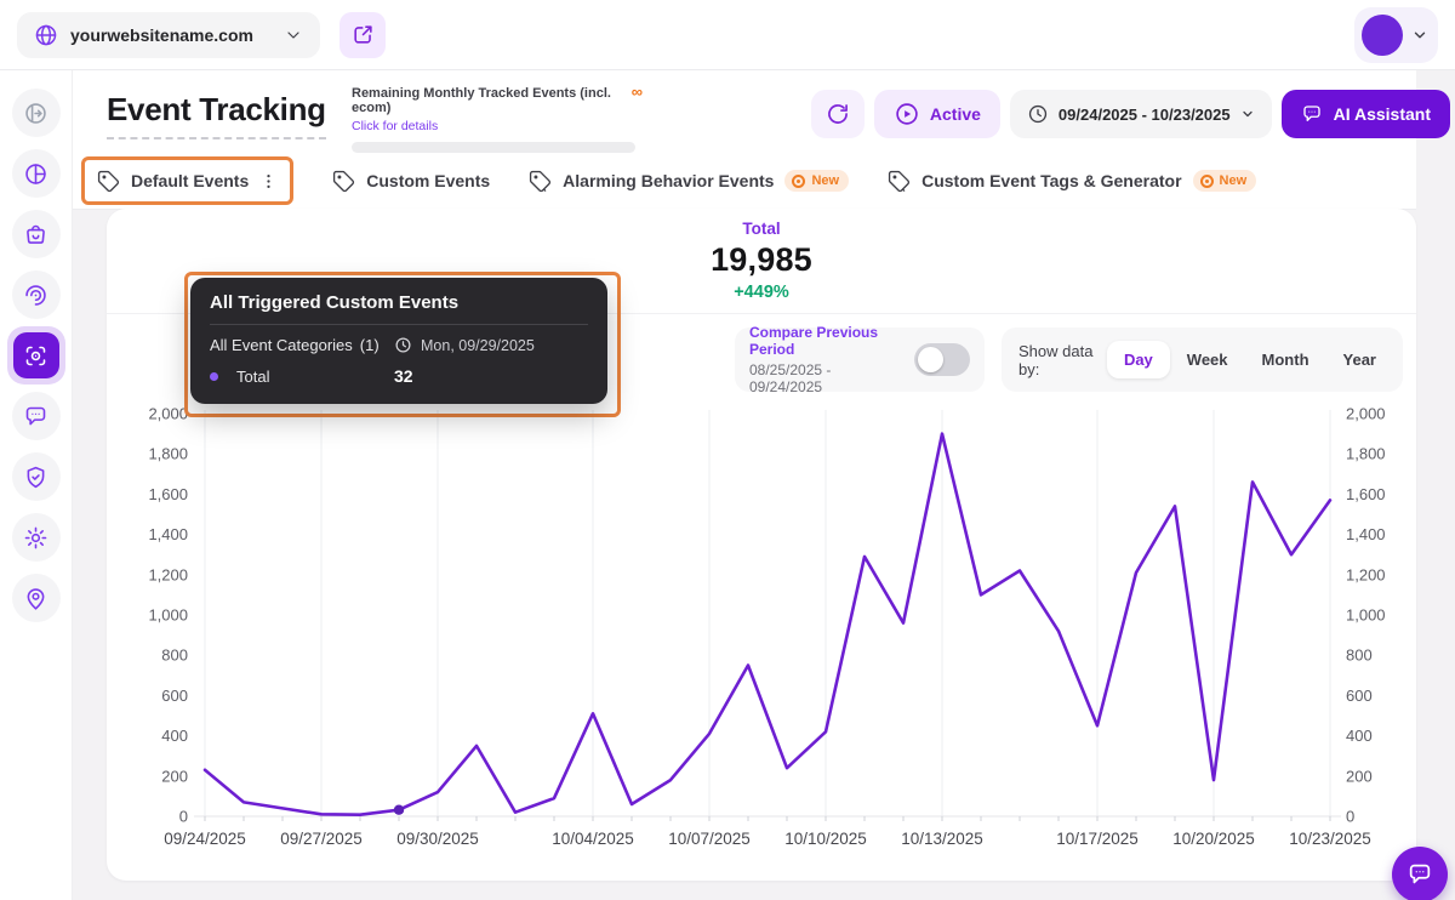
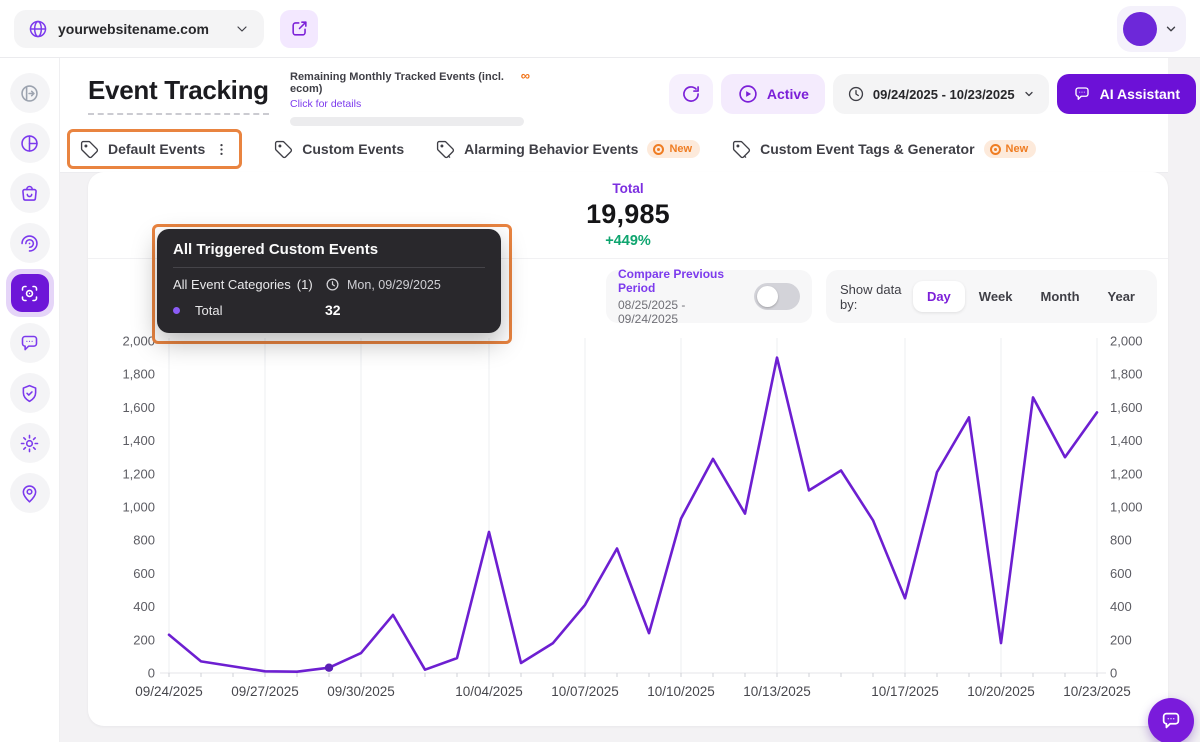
10/04/2025: 510 -> 850
10/10/2025: 420 -> 930
